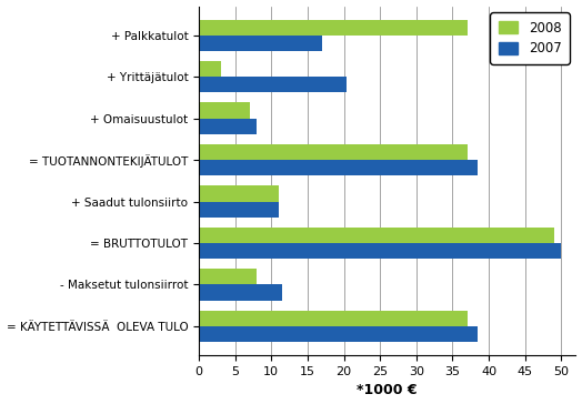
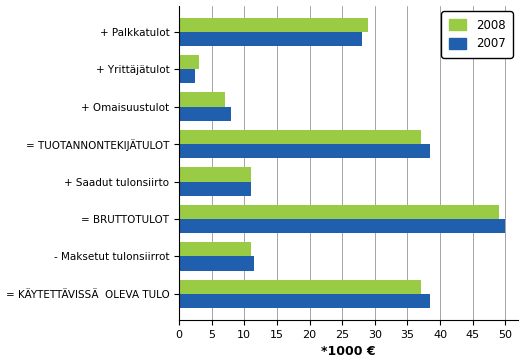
2008/+ Palkkatulot: 37 -> 29
2007/+ Palkkatulot: 17.0 -> 28.0
2007/+ Yrittäjätulot: 20.4 -> 2.5
2008/- Maksetut tulonsiirrot: 8 -> 11
